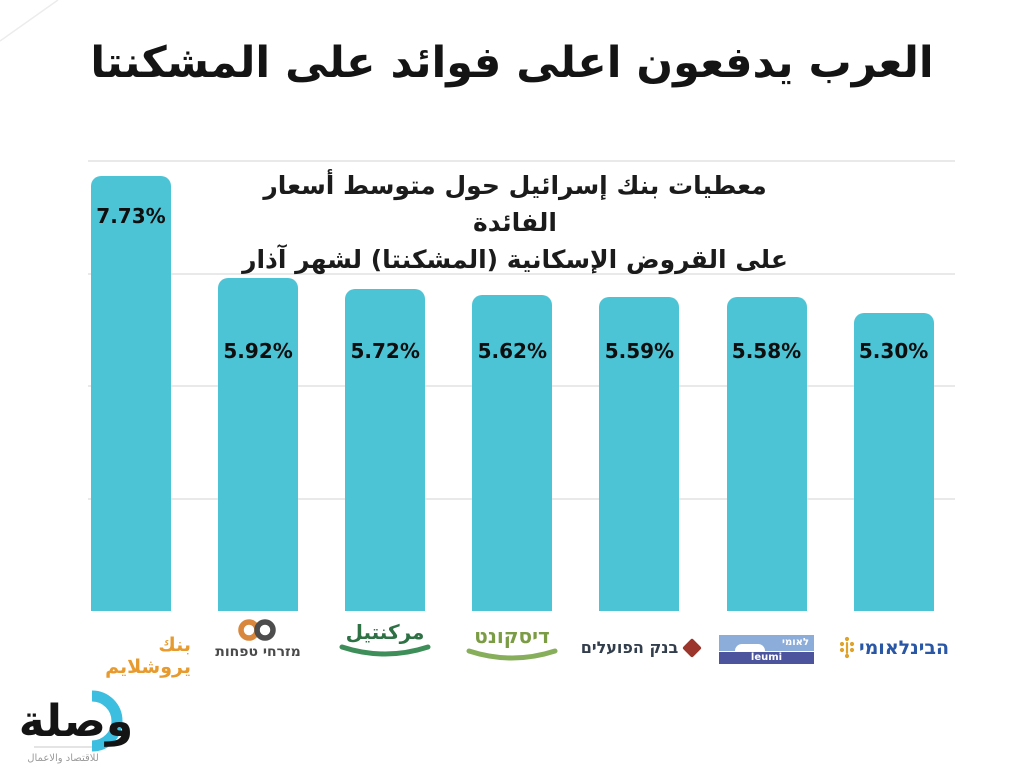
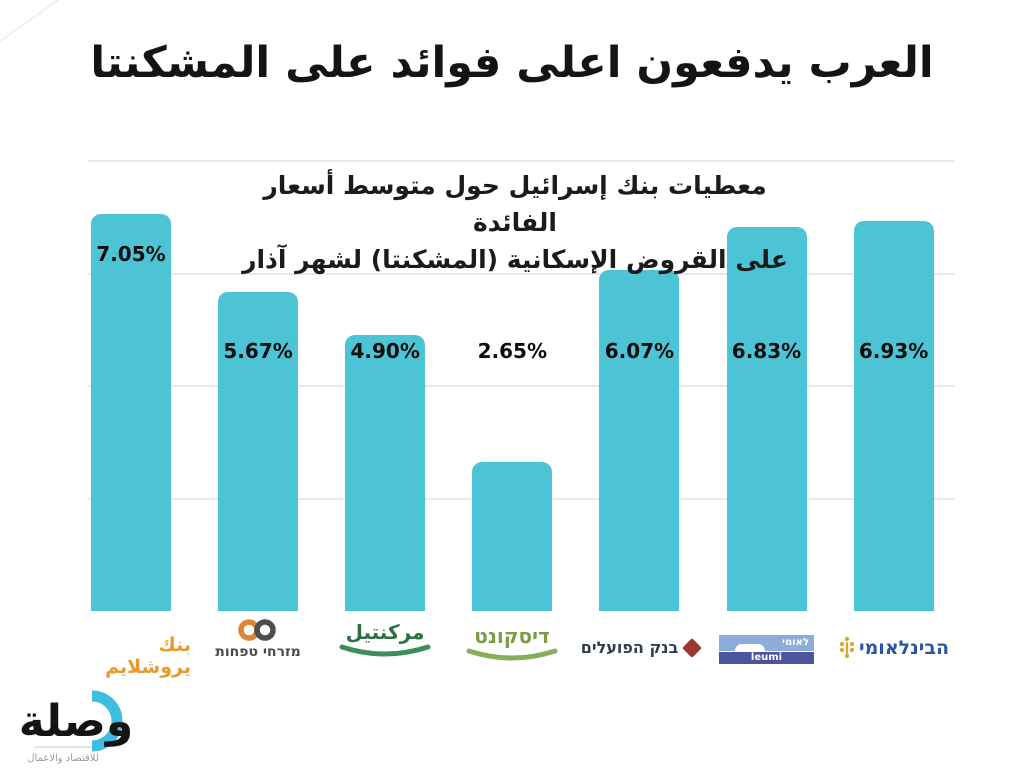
بنك يروشلايم: 7.73% -> 7.05%
מזרחי טפחות: 5.92% -> 5.67%
مركنتيل: 5.72% -> 4.90%
דיסקונט: 5.62% -> 2.65%
בנק הפועלים: 5.59% -> 6.07%
לאומי leumi: 5.58% -> 6.83%
הבינלאומי: 5.30% -> 6.93%
